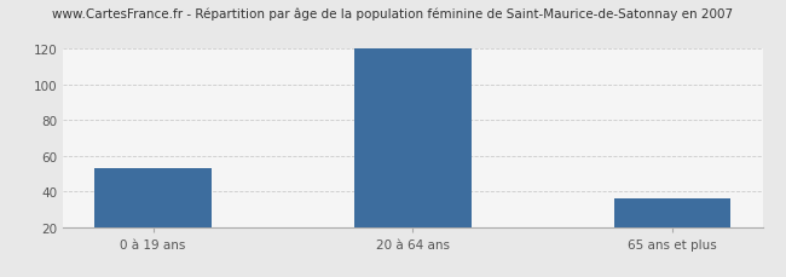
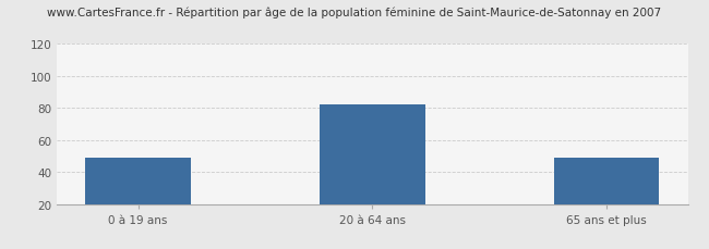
0 à 19 ans: 53 -> 49
20 à 64 ans: 120 -> 82
65 ans et plus: 36 -> 49
